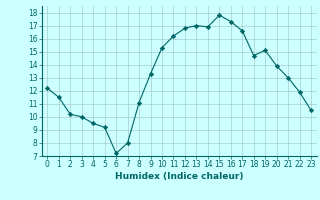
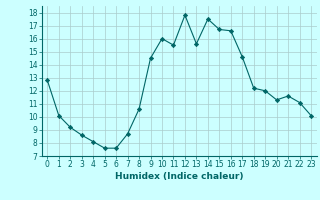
0: 12.2 -> 12.8
1: 11.5 -> 10.1
2: 10.2 -> 9.2
3: 10.0 -> 8.6
4: 9.5 -> 8.1
5: 9.2 -> 7.6
6: 7.2 -> 7.6
7: 8.0 -> 8.7
8: 11.1 -> 10.6
9: 13.3 -> 14.5
10: 15.3 -> 16.0
11: 16.2 -> 15.5
12: 16.8 -> 17.8
13: 17.0 -> 15.6
14: 16.9 -> 17.5
15: 17.8 -> 16.7
16: 17.3 -> 16.6
17: 16.6 -> 14.6
18: 14.7 -> 12.2
19: 15.1 -> 12.0
20: 13.9 -> 11.3
21: 13.0 -> 11.6
22: 11.9 -> 11.1
23: 10.5 -> 10.1
